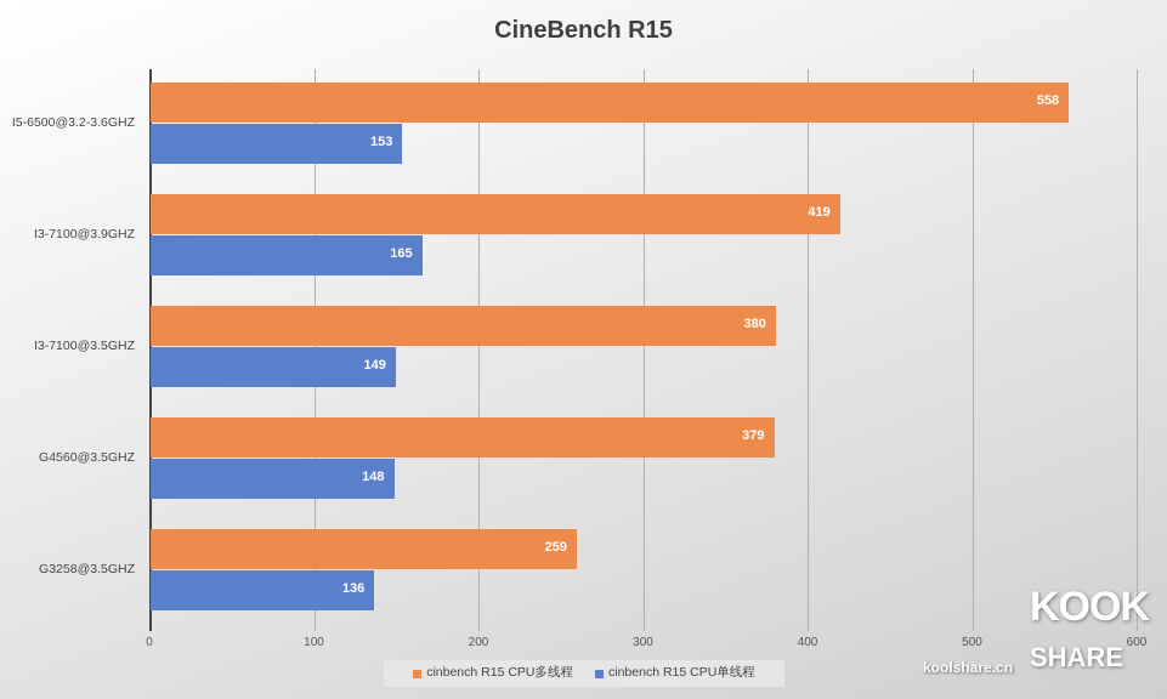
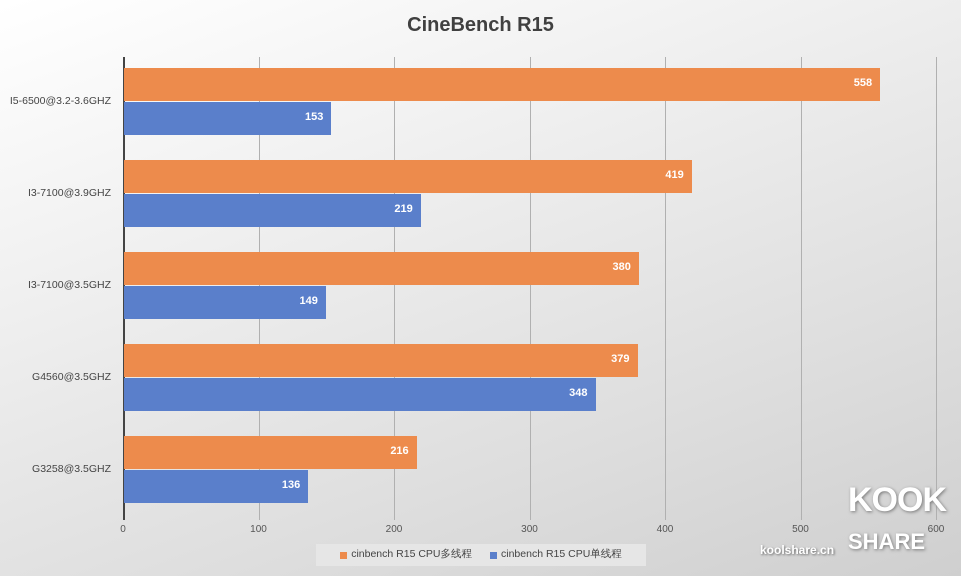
cinbench R15 CPU单线程/I3-7100@3.9GHZ: 165 -> 219
cinbench R15 CPU单线程/G4560@3.5GHZ: 148 -> 348
cinbench R15 CPU多线程/G3258@3.5GHZ: 259 -> 216
